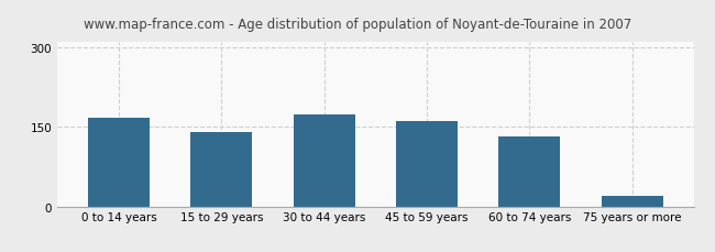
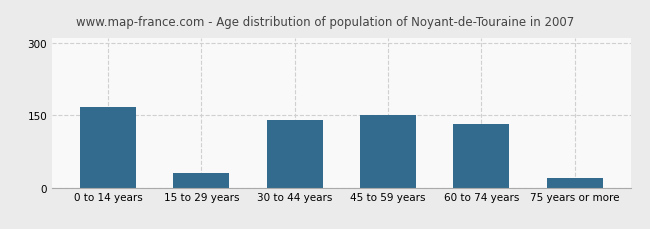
15 to 29 years: 140 -> 30
30 to 44 years: 173 -> 140
45 to 59 years: 161 -> 150
